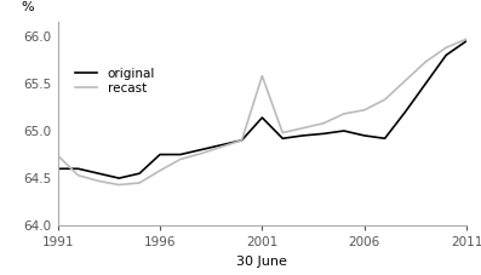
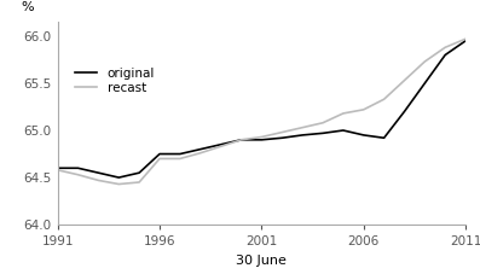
recast/1991: 64.74 -> 64.58
recast/1996: 64.58 -> 64.70
original/2001: 65.14 -> 64.90
recast/2001: 65.58 -> 64.93
